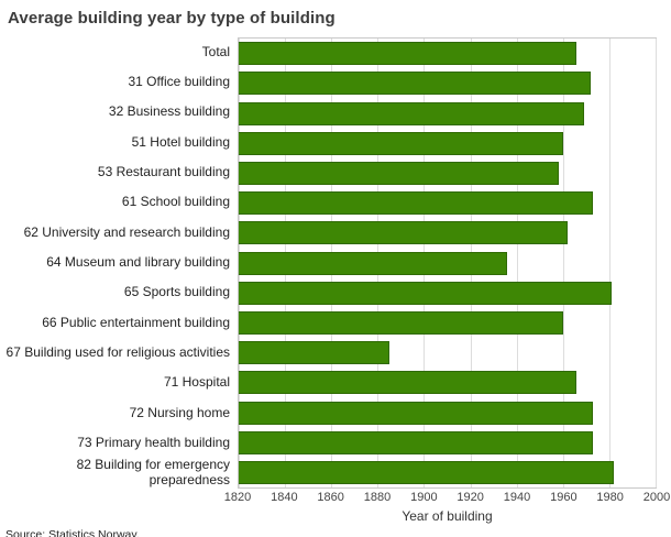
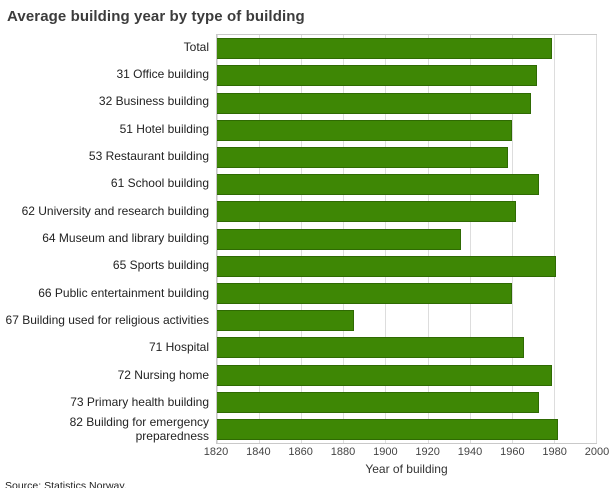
Total: 1966 -> 1979
72 Nursing home: 1973 -> 1979
